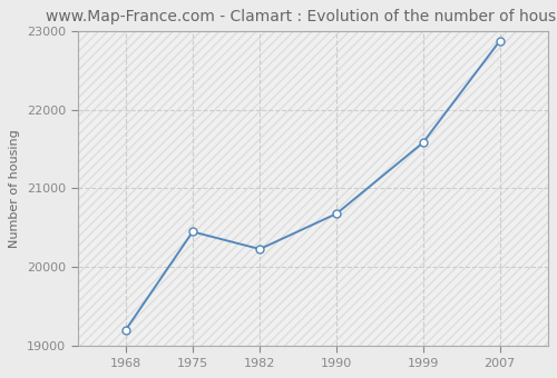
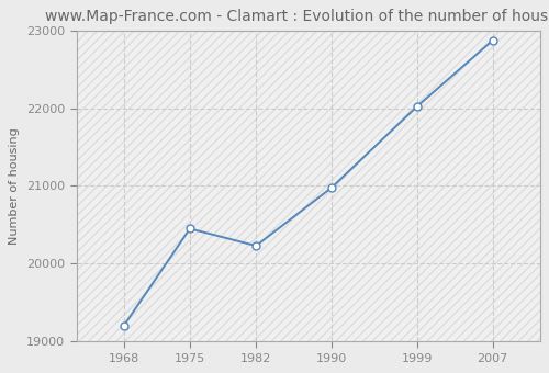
1990: 20680 -> 20980
1999: 21580 -> 22020
